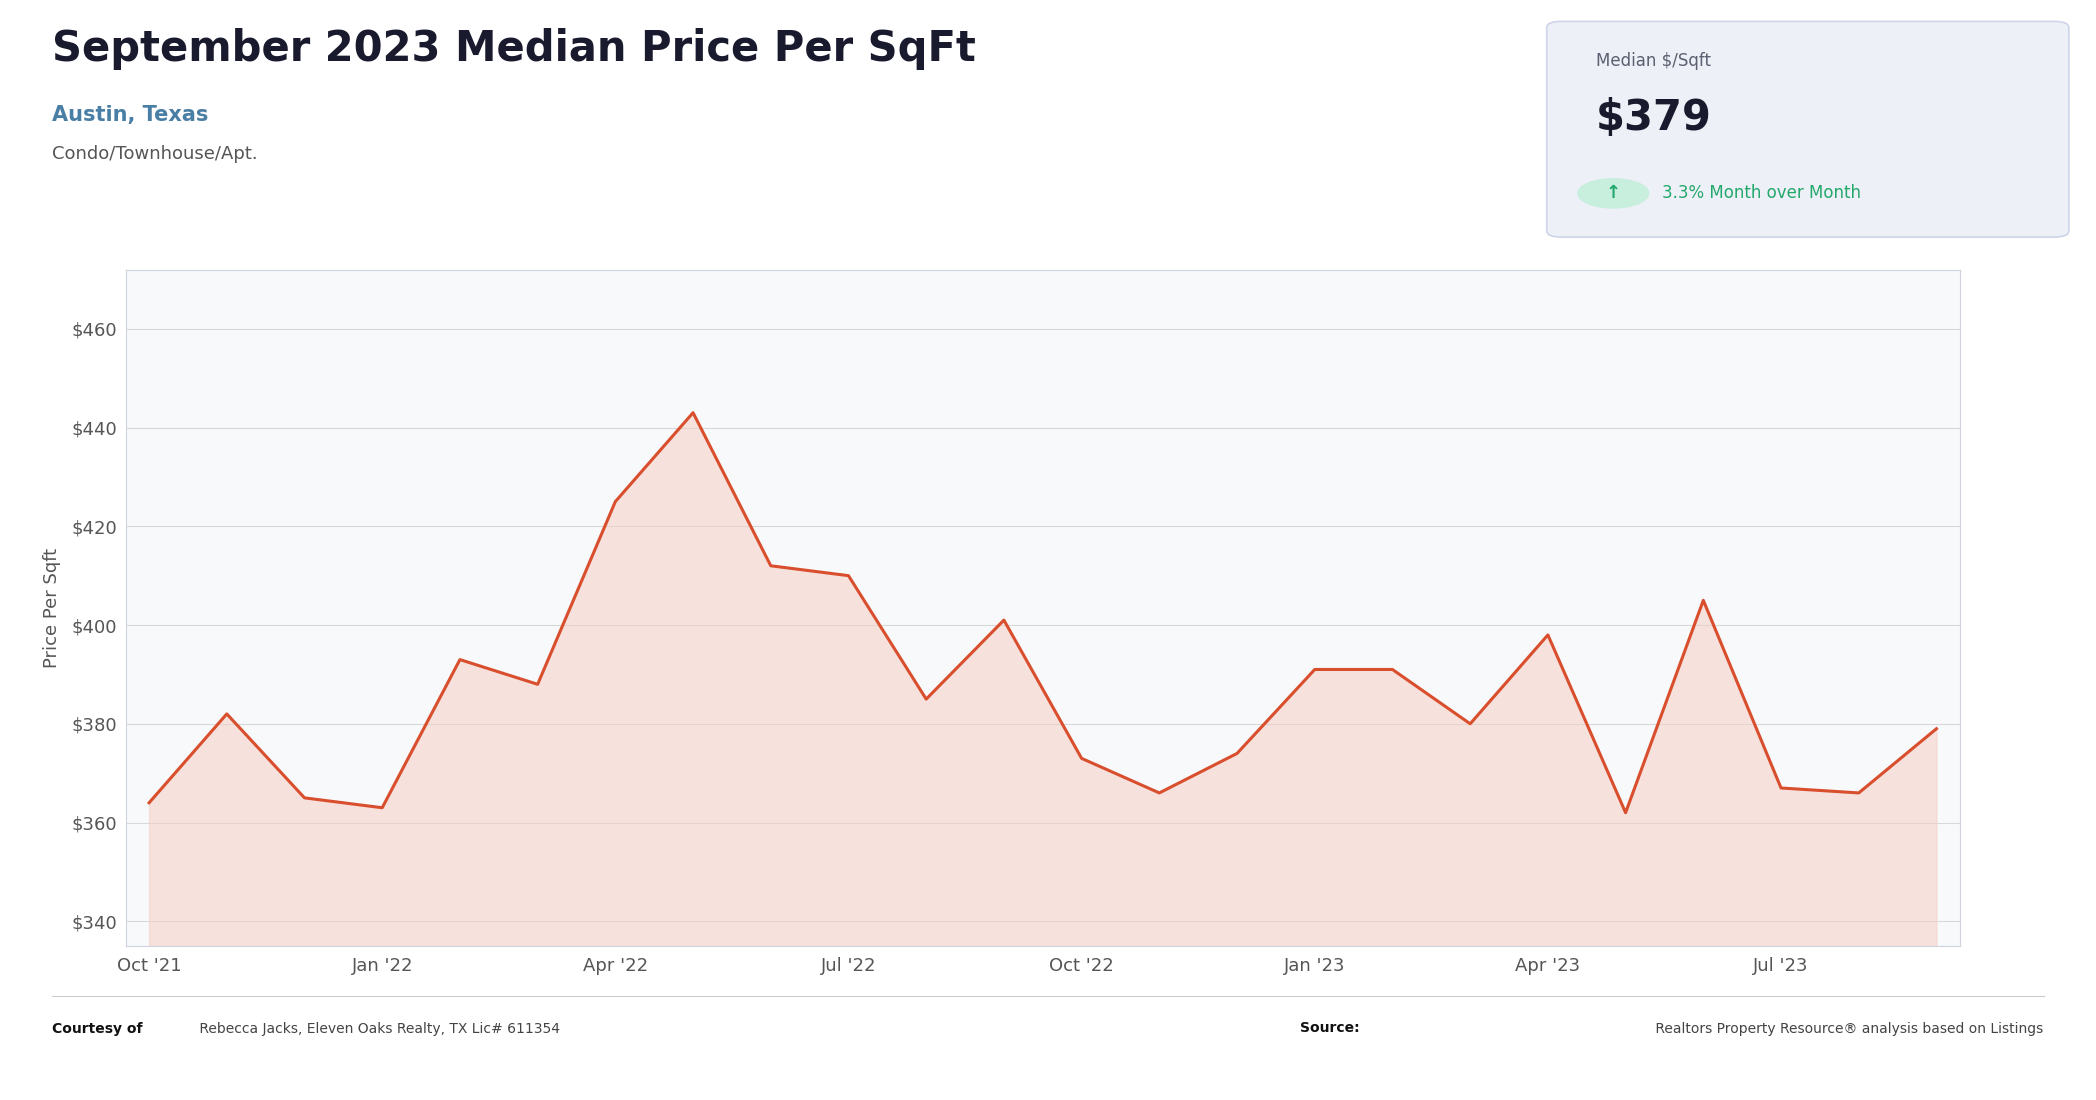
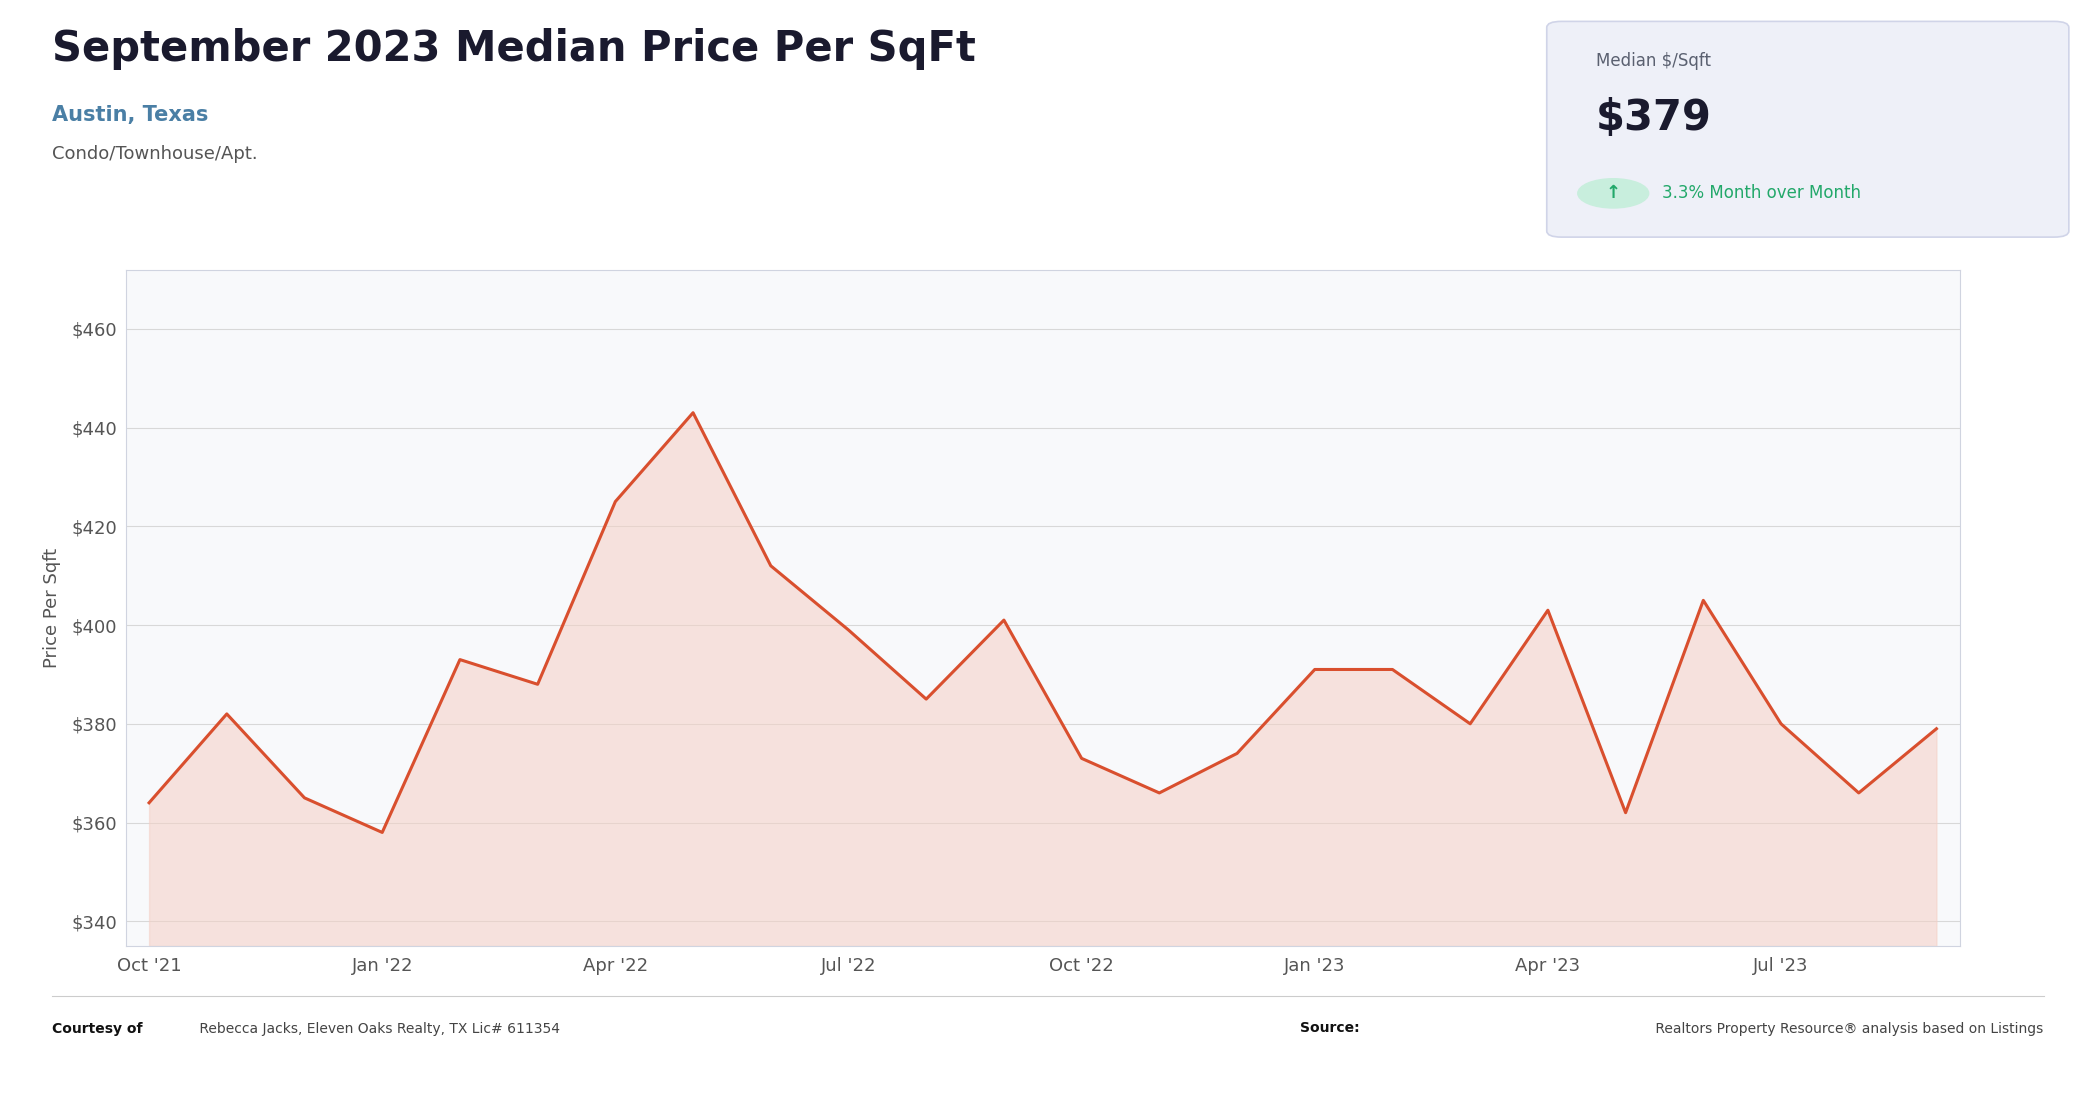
Jan '22: $363 -> $358
Jul '22: $410 -> $399
Apr '23: $398 -> $403
Jul '23: $367 -> $380
